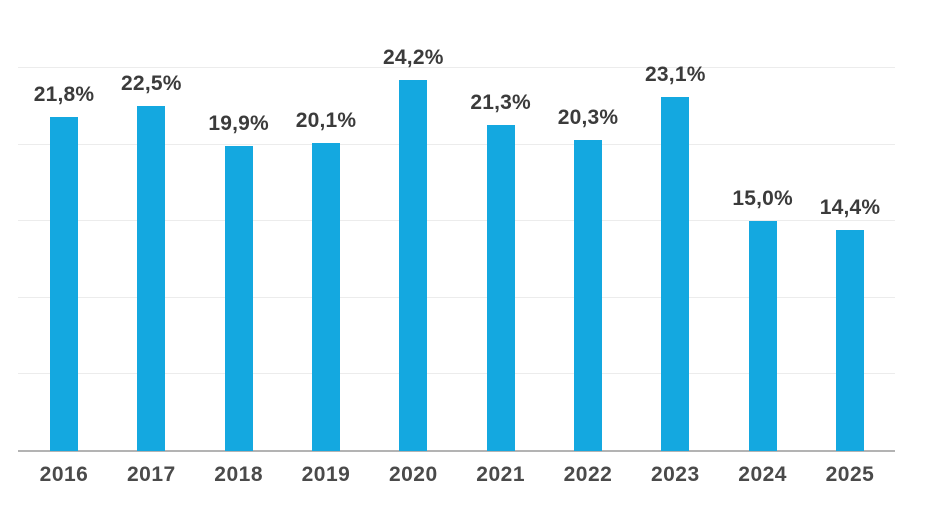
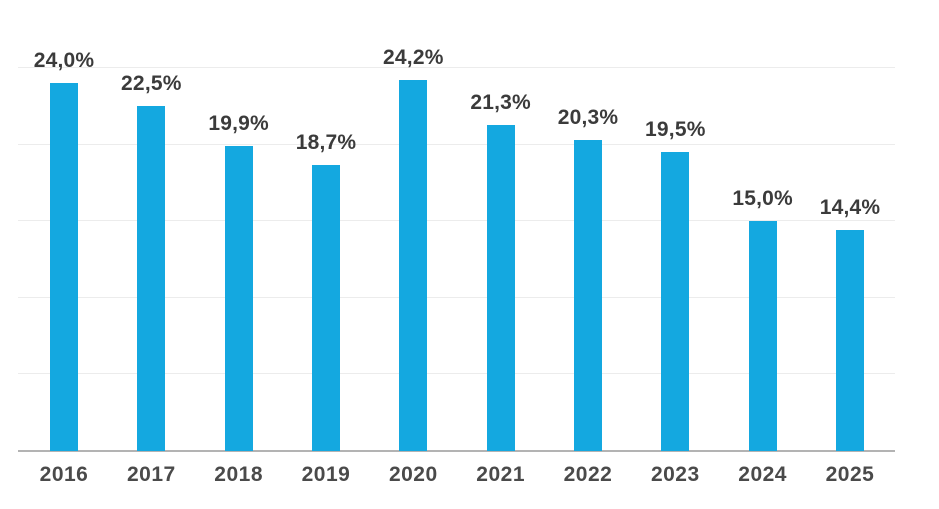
2016: 21,8% -> 24,0%
2019: 20,1% -> 18,7%
2023: 23,1% -> 19,5%
